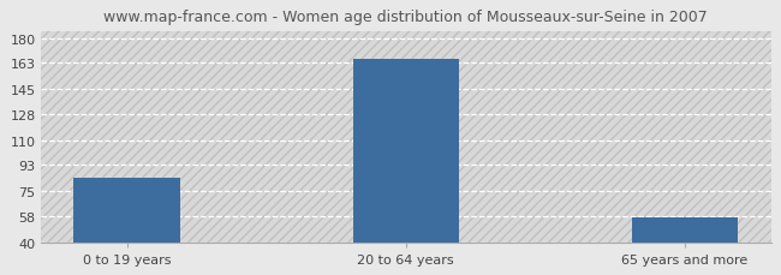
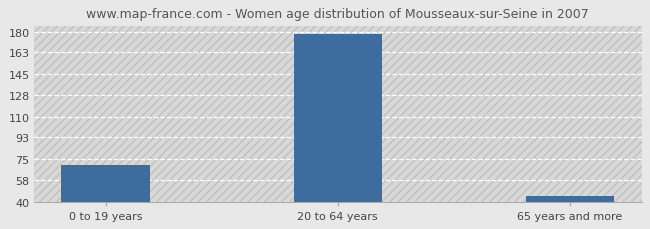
0 to 19 years: 84 -> 70
20 to 64 years: 166 -> 178
65 years and more: 57 -> 45
